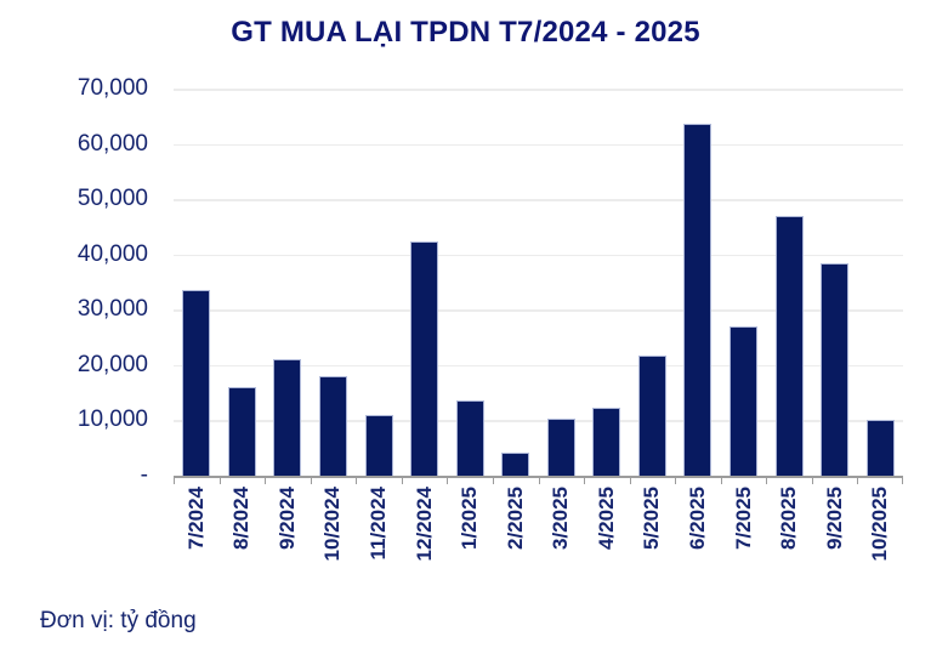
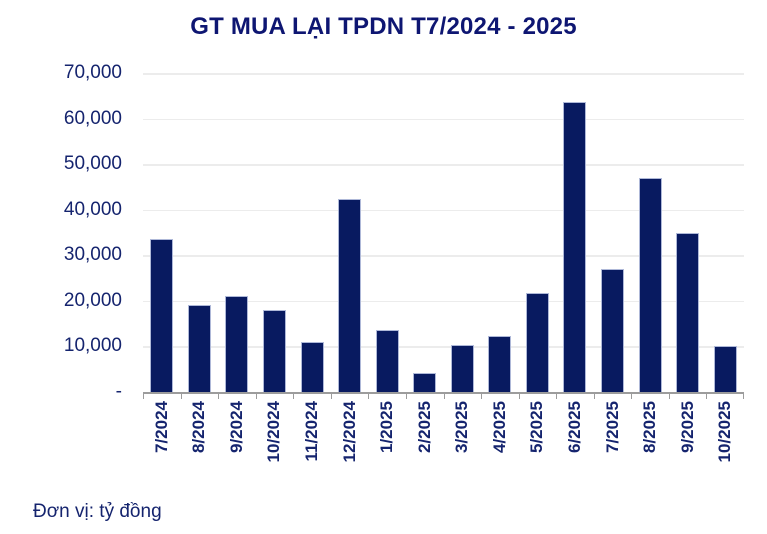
8/2024: 16000 -> 19000
9/2025: 38000 -> 35000
